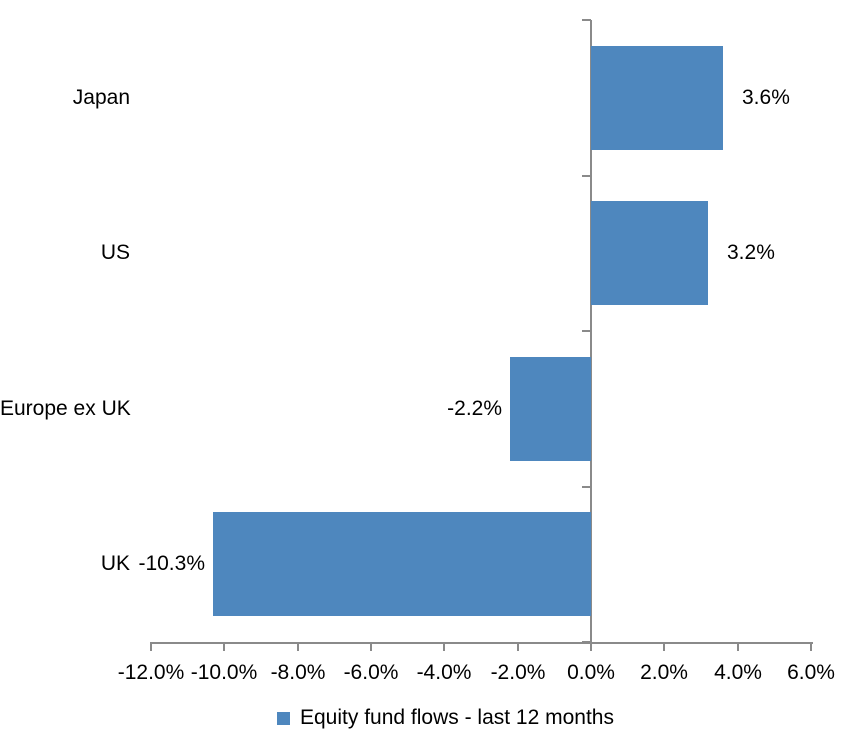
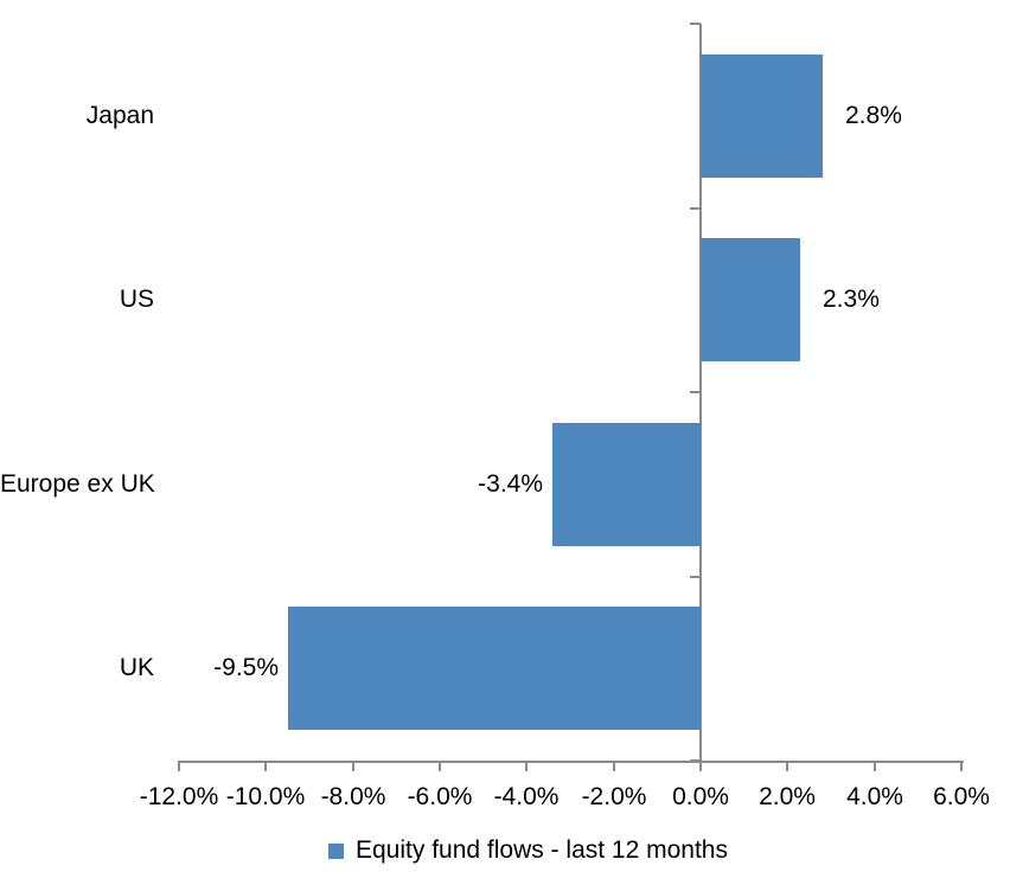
Japan: 3.6% -> 2.8%
US: 3.2% -> 2.3%
Europe ex UK: -2.2% -> -3.4%
UK: -10.3% -> -9.5%
